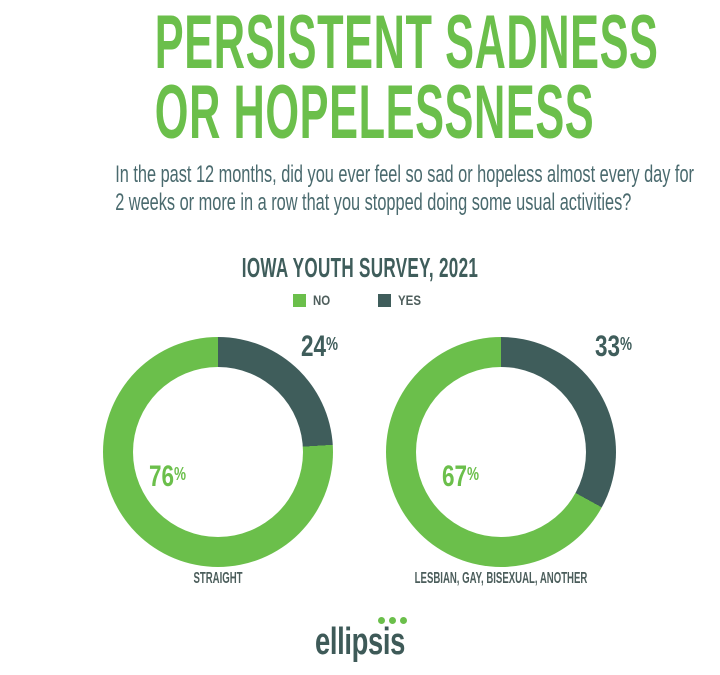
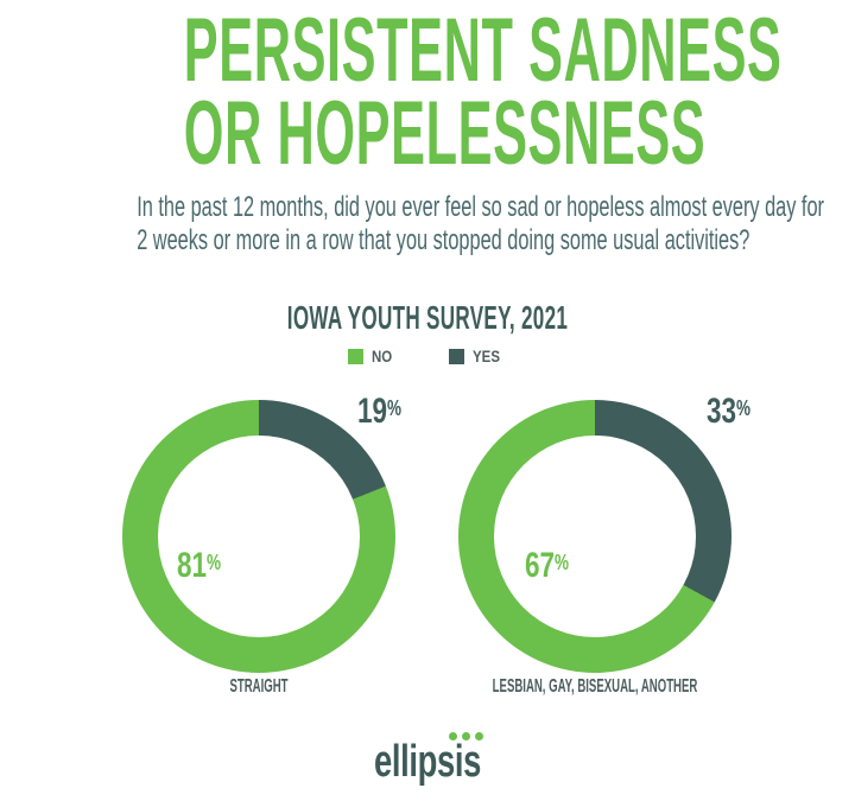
STRAIGHT/NO: 76 -> 81
STRAIGHT/YES: 24 -> 19
